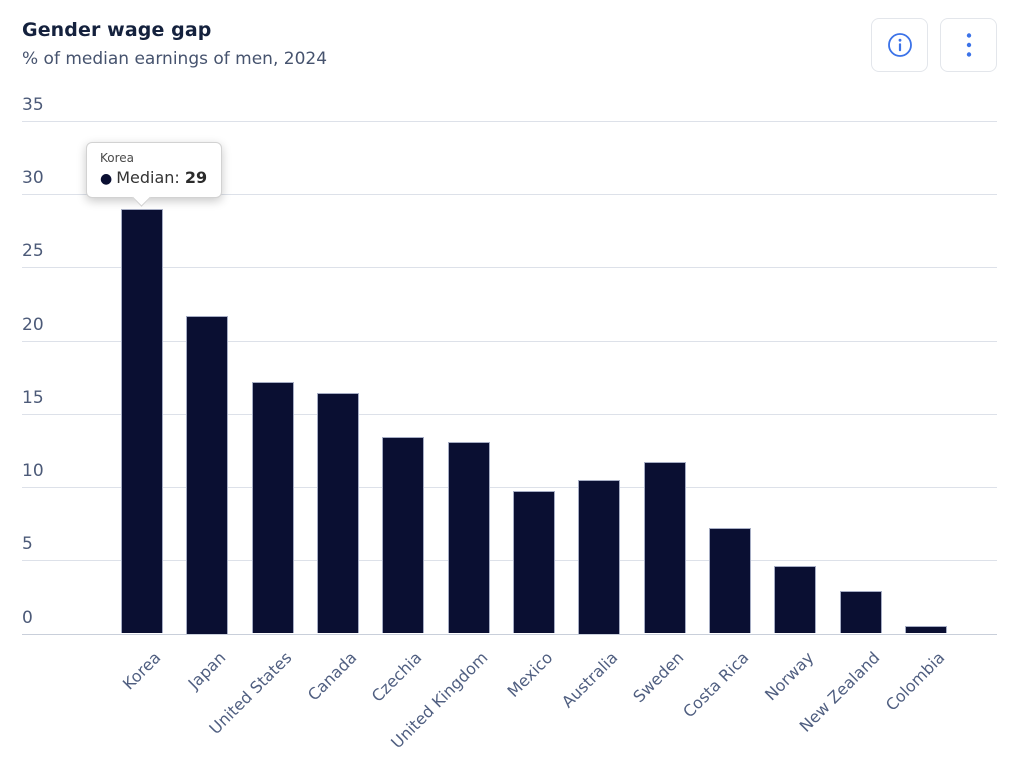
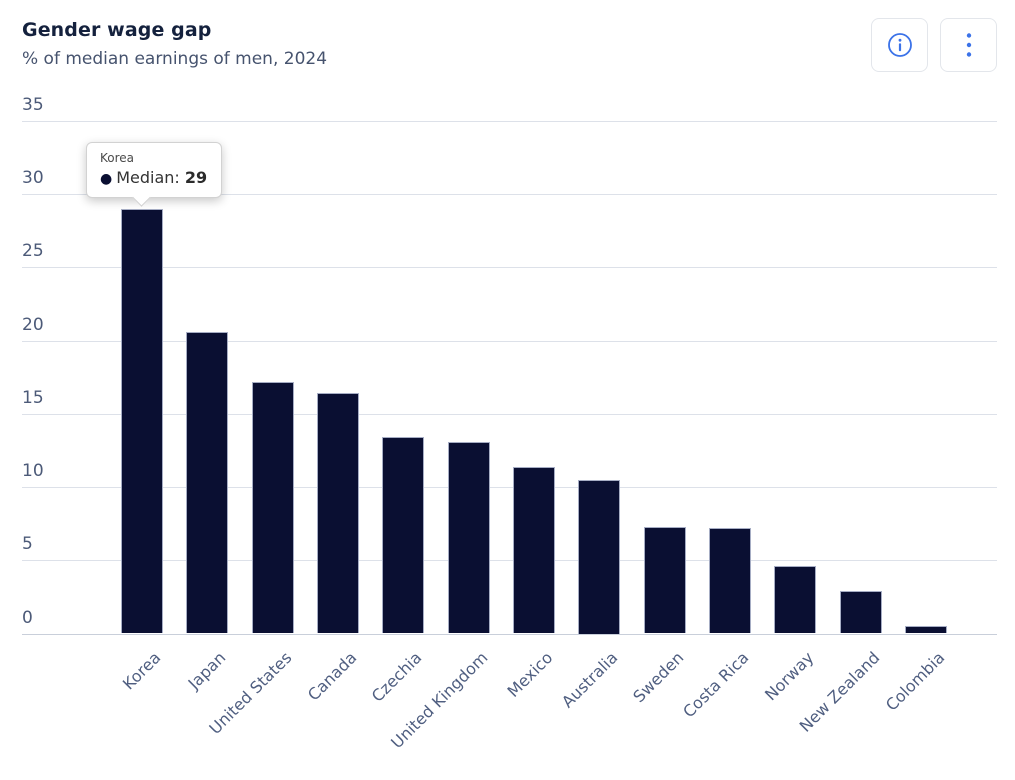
Japan: 21.7 -> 20.6
Mexico: 9.7 -> 11.4
Sweden: 11.7 -> 7.3
